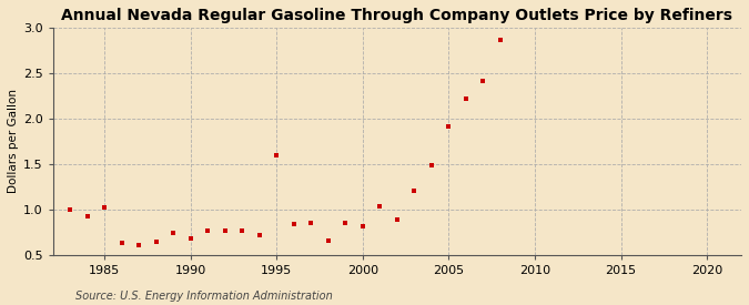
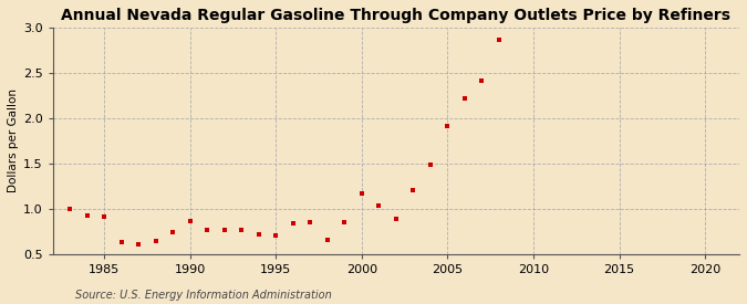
1985: 1.02 -> 0.91
1990: 0.68 -> 0.86
1995: 1.60 -> 0.70
2000: 0.82 -> 1.17
